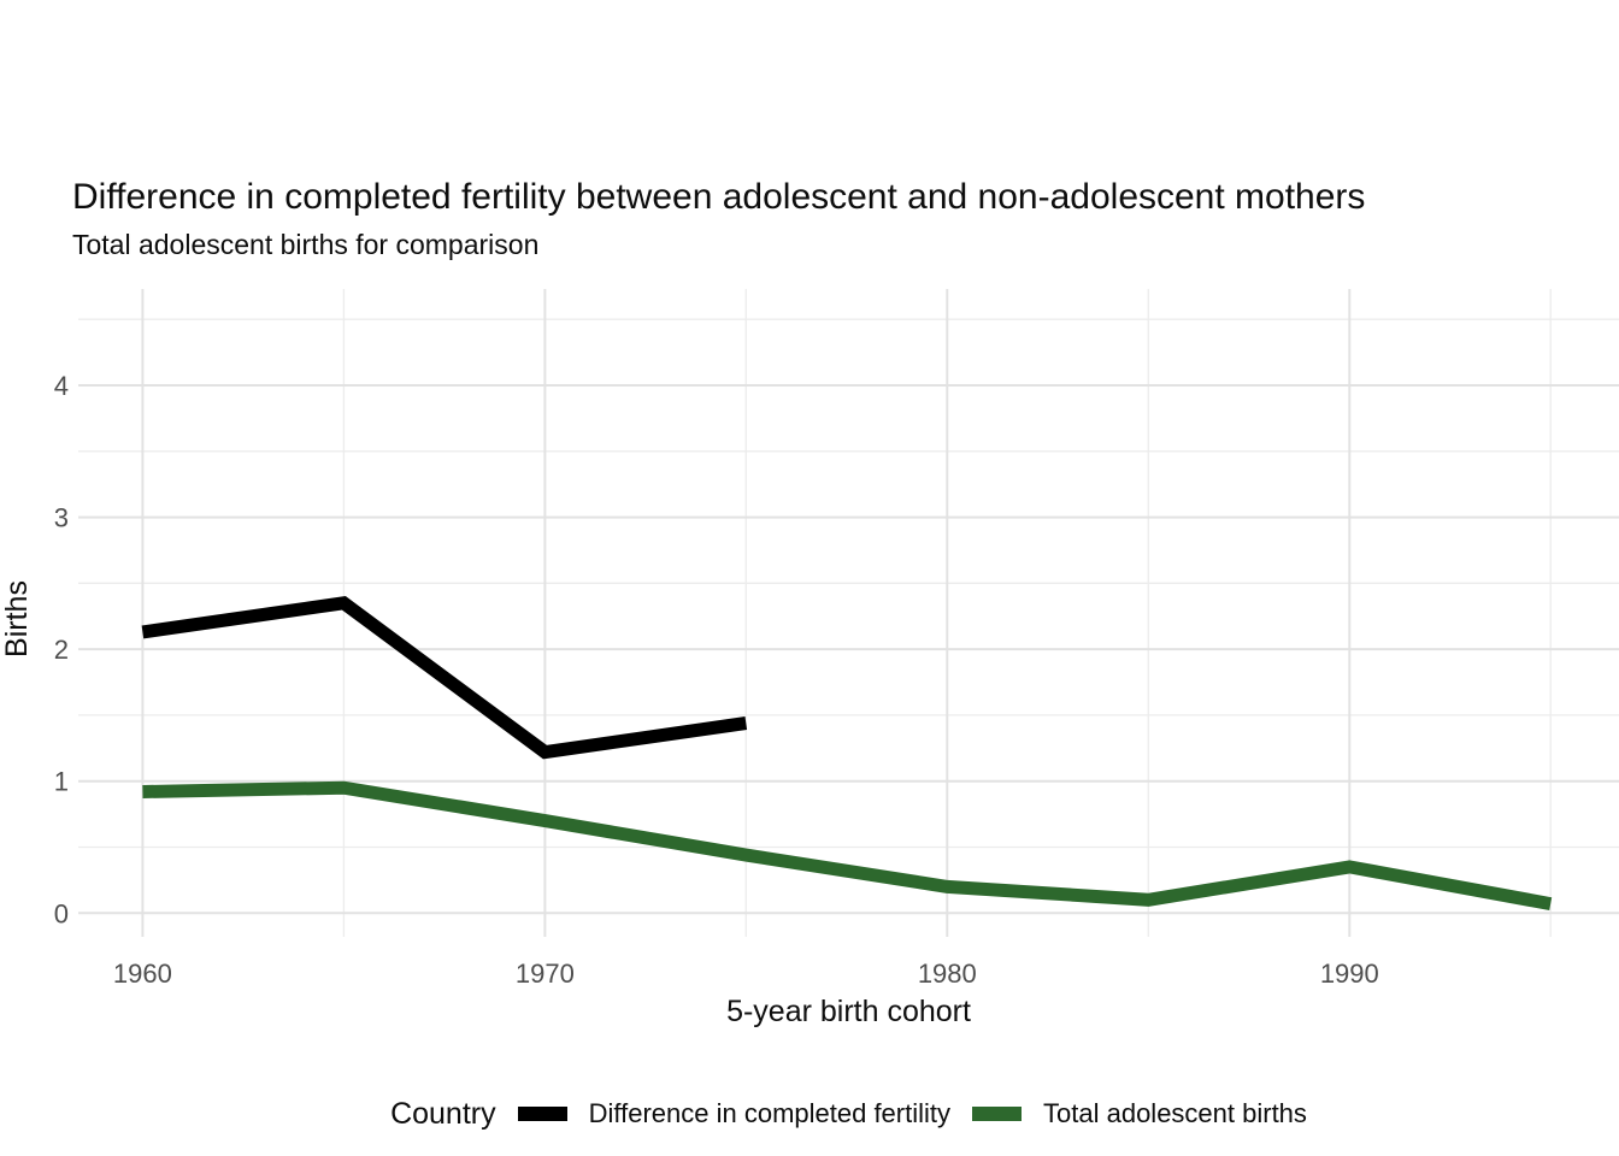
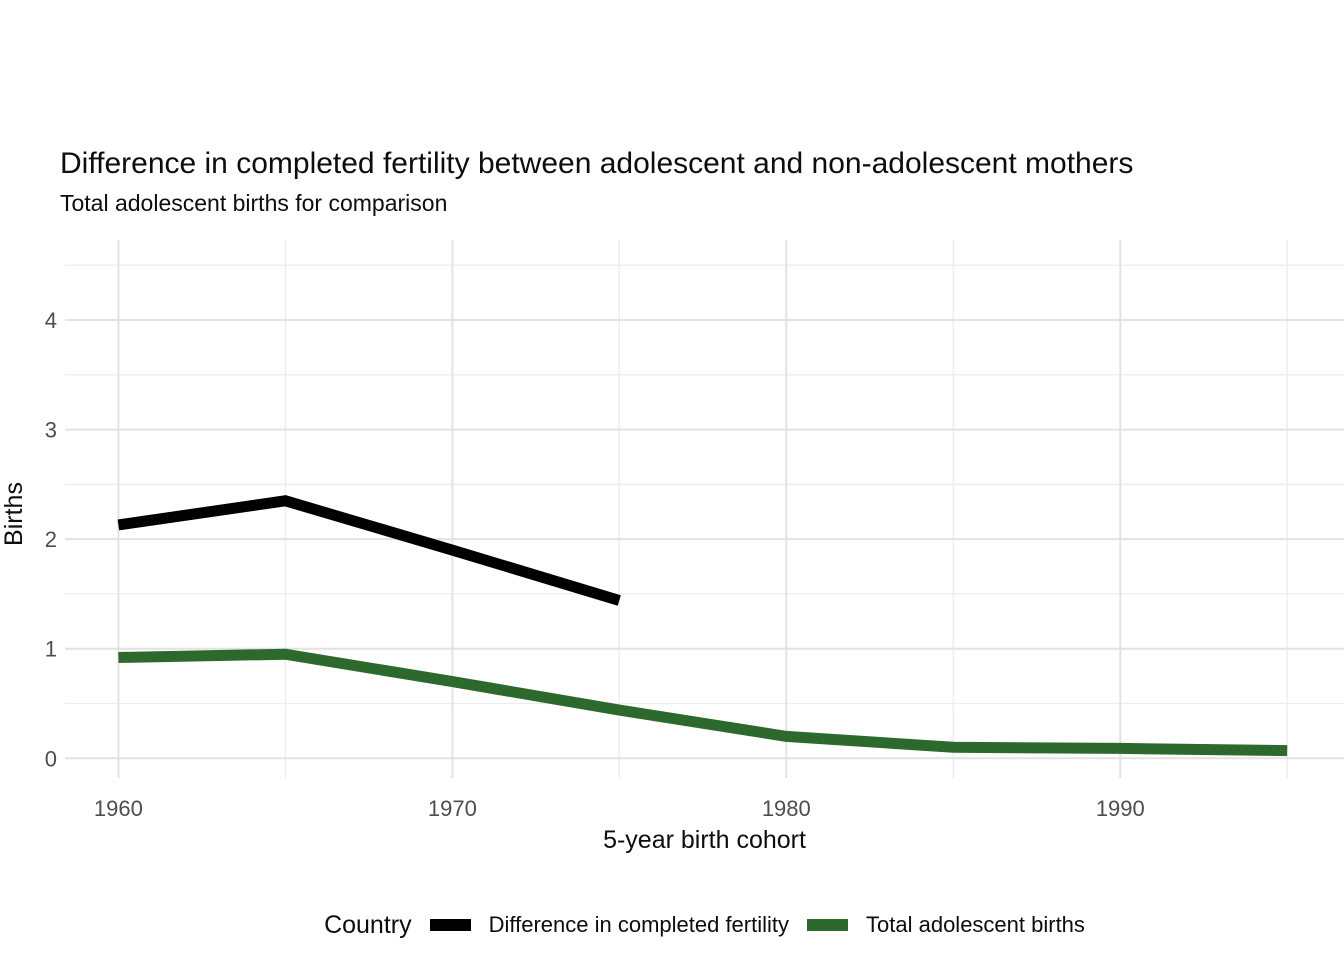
Difference in completed fertility/1970: 1.22 -> 1.90
Total adolescent births/1990: 0.35 -> 0.09
